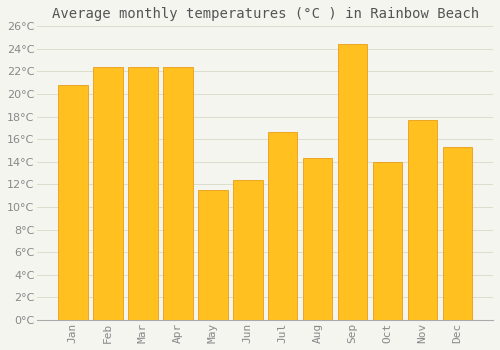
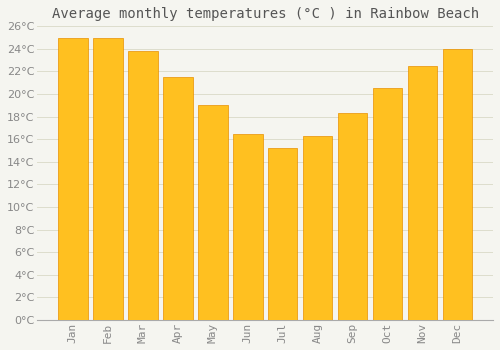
Jan: 20.8°C -> 25.0°C
Feb: 22.4°C -> 25.0°C
Mar: 22.4°C -> 23.8°C
Apr: 22.4°C -> 21.5°C
May: 11.5°C -> 19.0°C
Jun: 12.4°C -> 16.5°C
Jul: 16.6°C -> 15.2°C
Aug: 14.3°C -> 16.3°C
Sep: 24.4°C -> 18.3°C
Oct: 14.0°C -> 20.5°C
Nov: 17.7°C -> 22.5°C
Dec: 15.3°C -> 24.0°C
